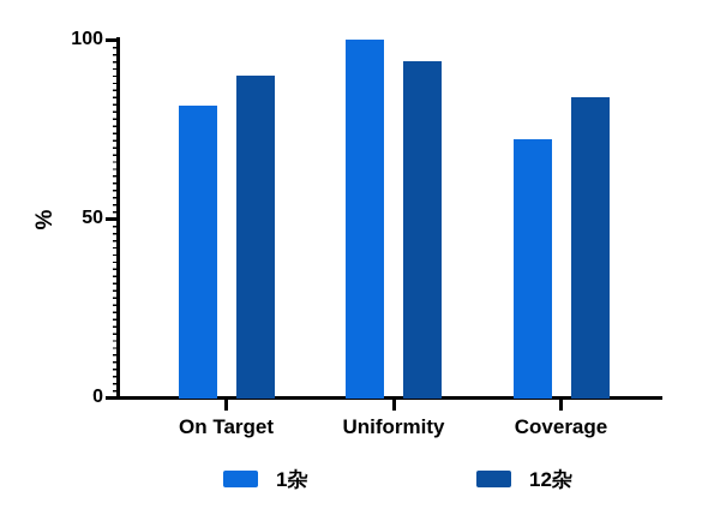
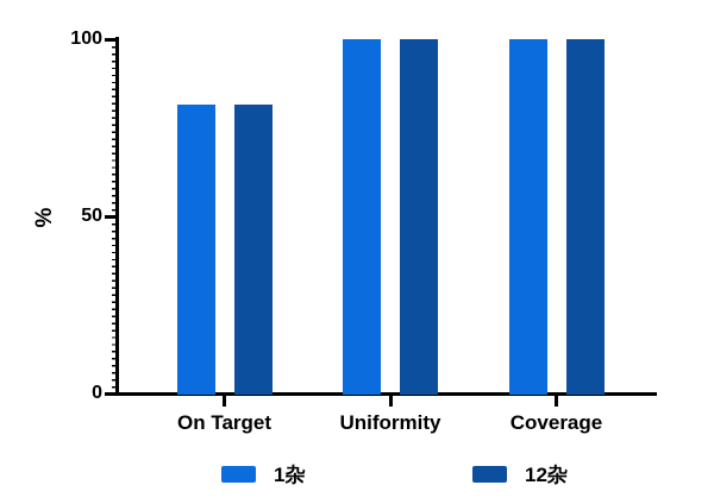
12杂/On Target: 90 -> 82
12杂/Uniformity: 94 -> 100
1杂/Coverage: 72 -> 100
12杂/Coverage: 84 -> 100
